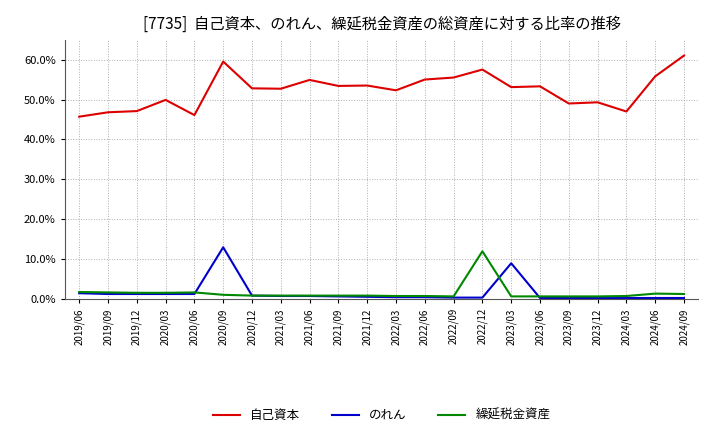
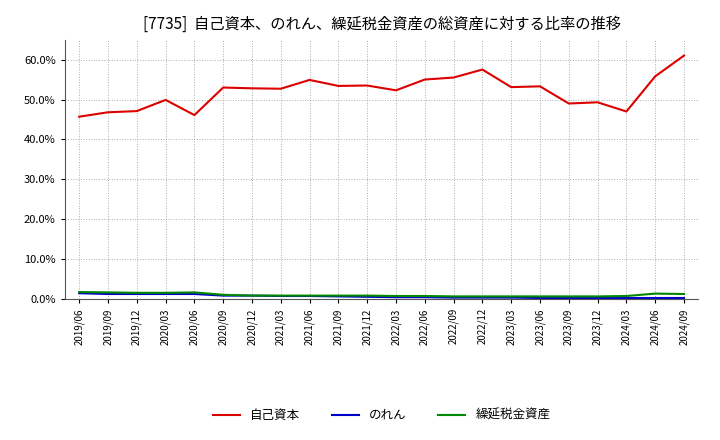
自己資本/2020/09: 59.5% -> 53.0%
のれん/2020/09: 13.0% -> 0.9%
繰延税金資産/2022/12: 12.0% -> 0.7%
のれん/2023/03: 9.0% -> 0.4%
